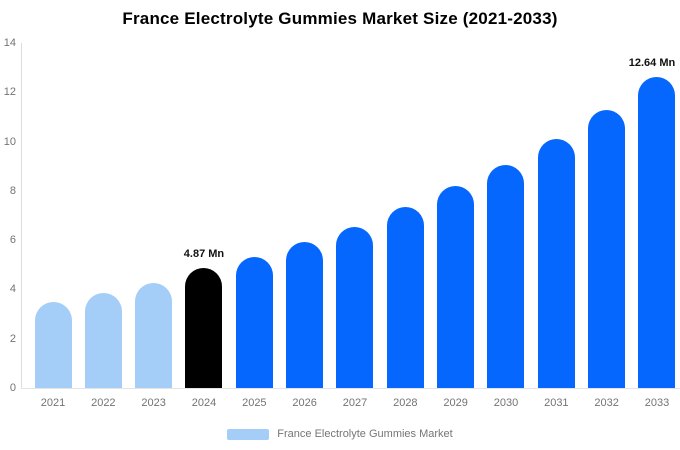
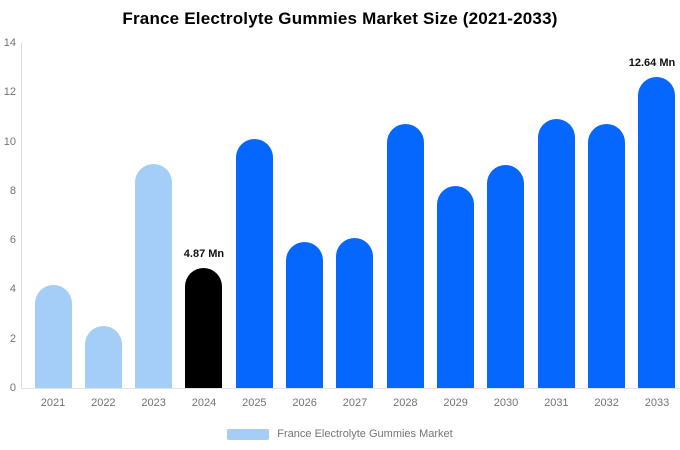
2021: 3.5 -> 4.2
2022: 3.9 -> 2.5
2023: 4.3 -> 9.1
2025: 5.3 -> 10.1
2027: 6.5 -> 6.1
2028: 7.3 -> 10.7
2031: 10.1 -> 10.9
2032: 11.3 -> 10.7
